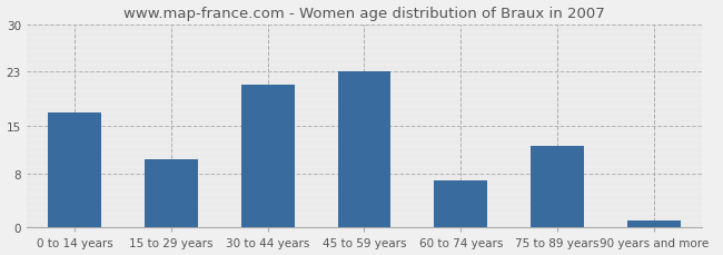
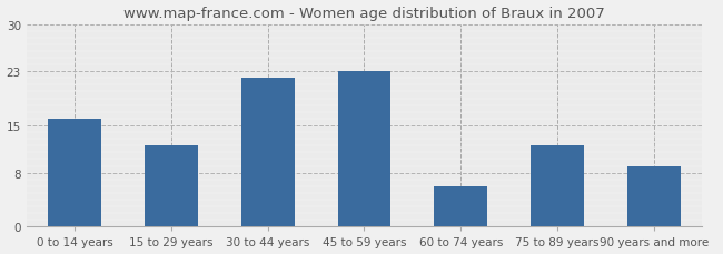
0 to 14 years: 17 -> 16
15 to 29 years: 10 -> 12
30 to 44 years: 21 -> 22
60 to 74 years: 7 -> 6
90 years and more: 1 -> 9
